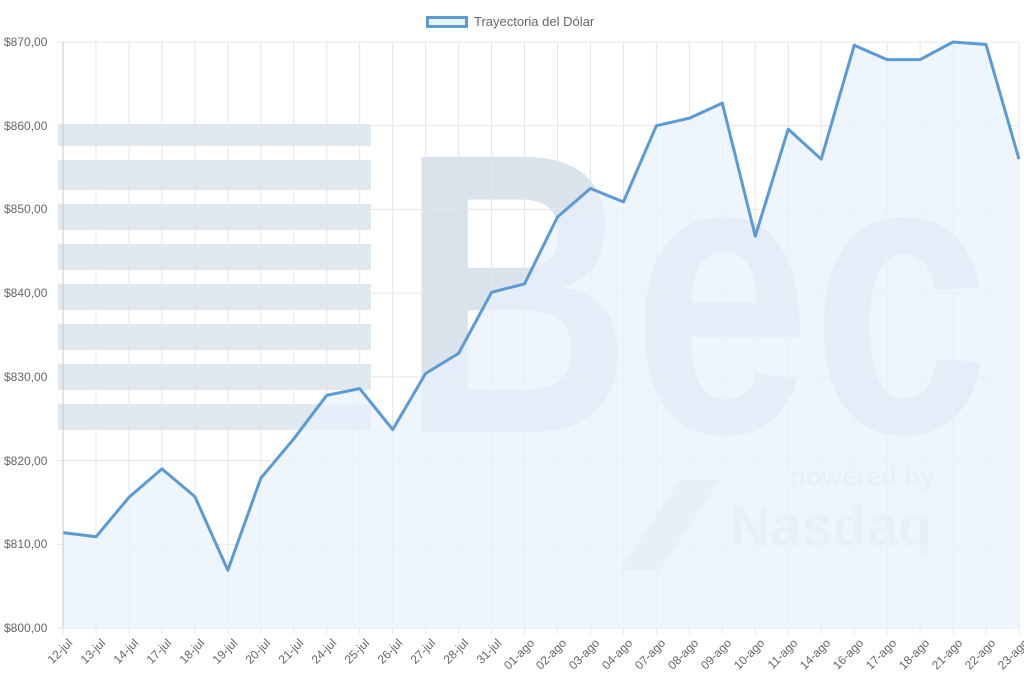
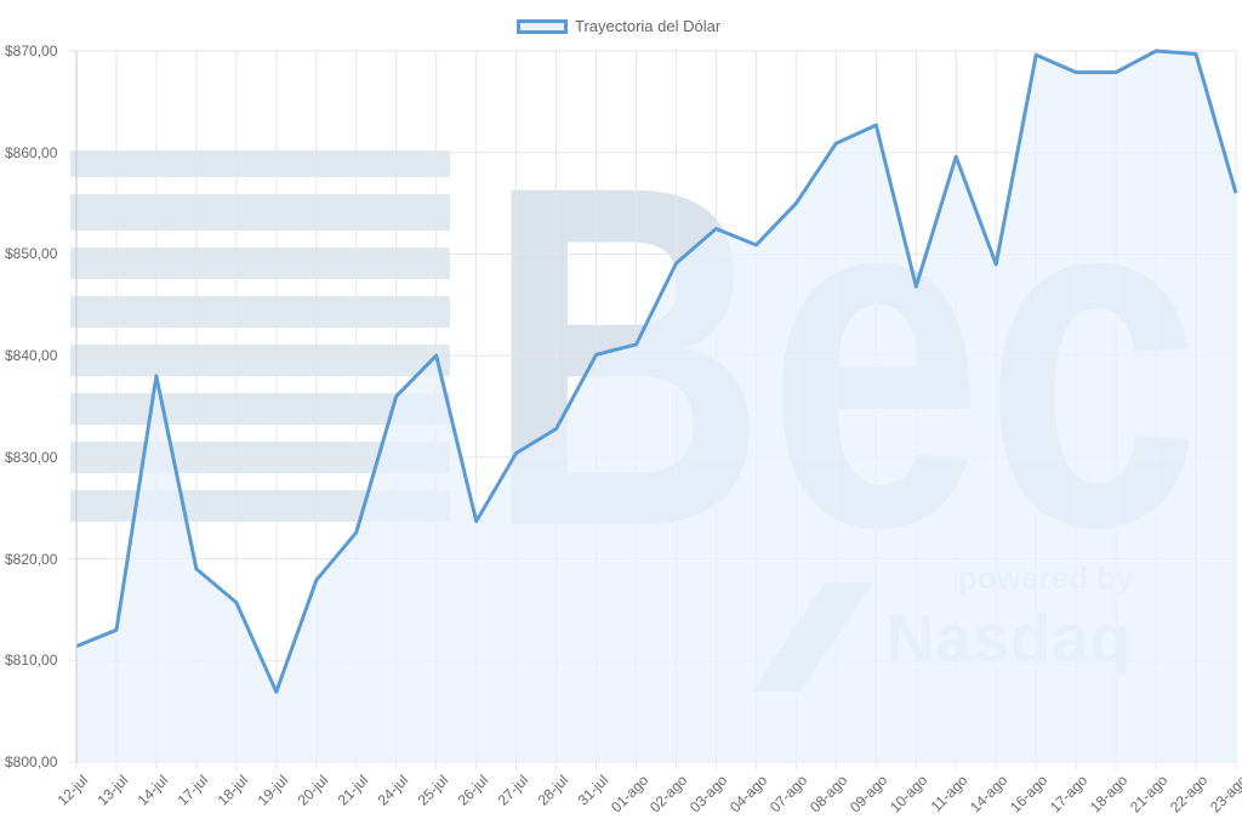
13-jul: $811 -> $813
14-jul: $816 -> $838
24-jul: $828 -> $836
25-jul: $829 -> $840
07-ago: $860 -> $855
14-ago: $856 -> $849
